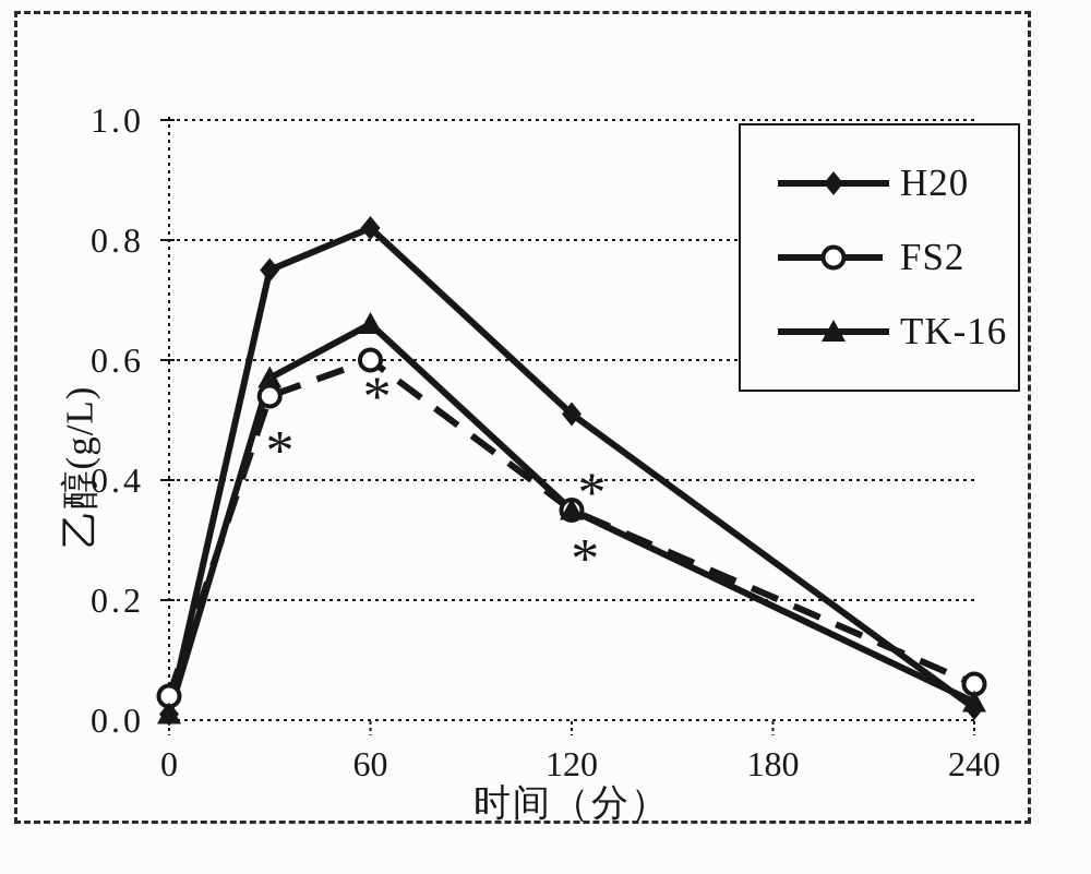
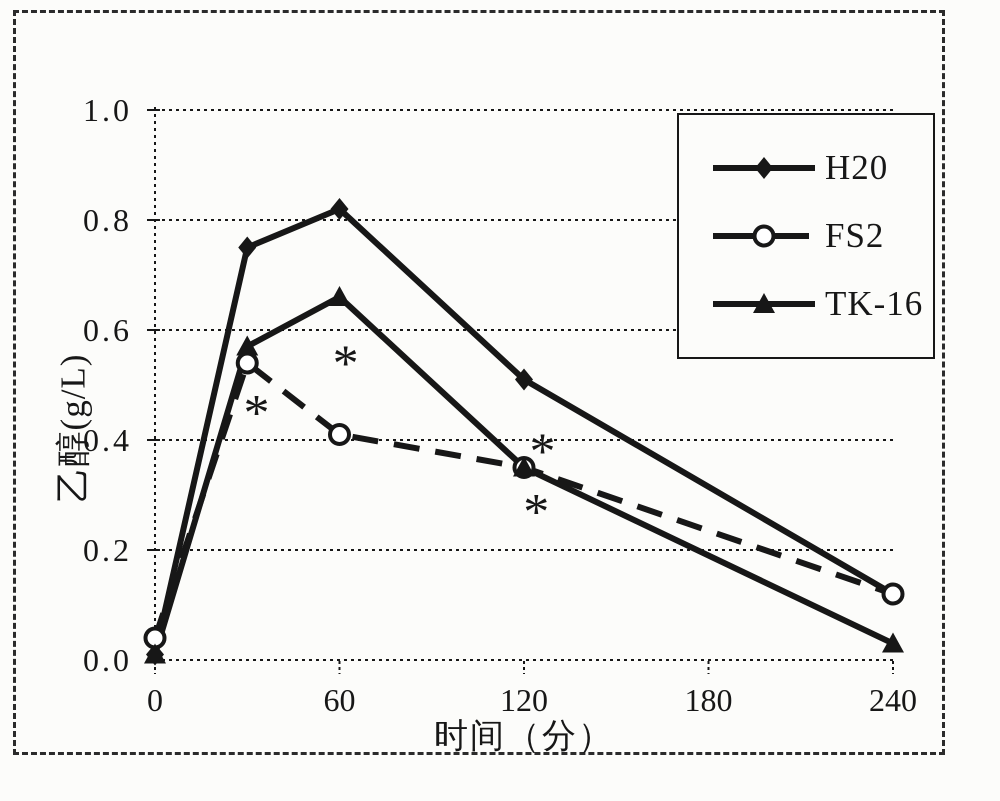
FS2/60: 0.60 -> 0.41
H20/240: 0.02 -> 0.12
FS2/240: 0.06 -> 0.12
